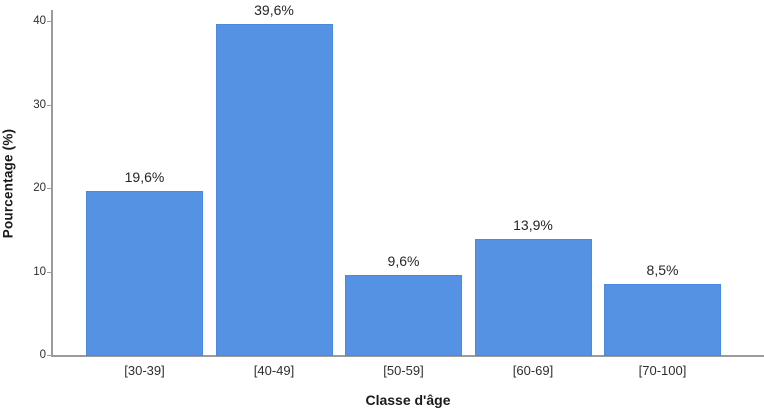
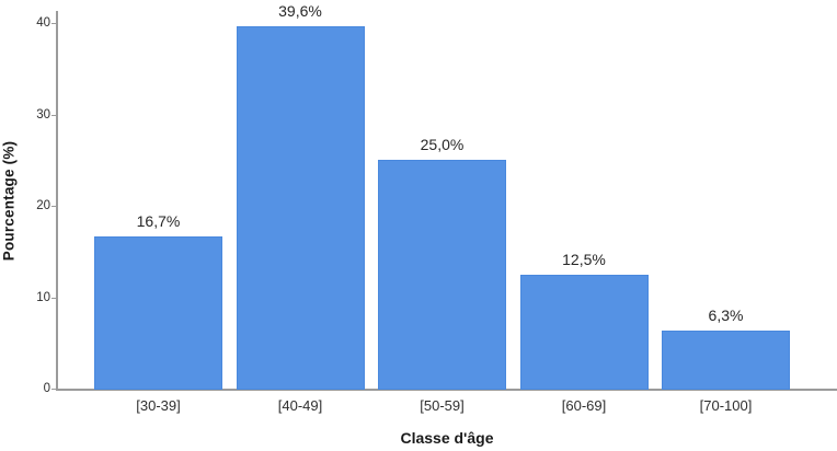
[30-39]: 19,6% -> 16,7%
[50-59]: 9,6% -> 25,0%
[60-69]: 13,9% -> 12,5%
[70-100]: 8,5% -> 6,3%
